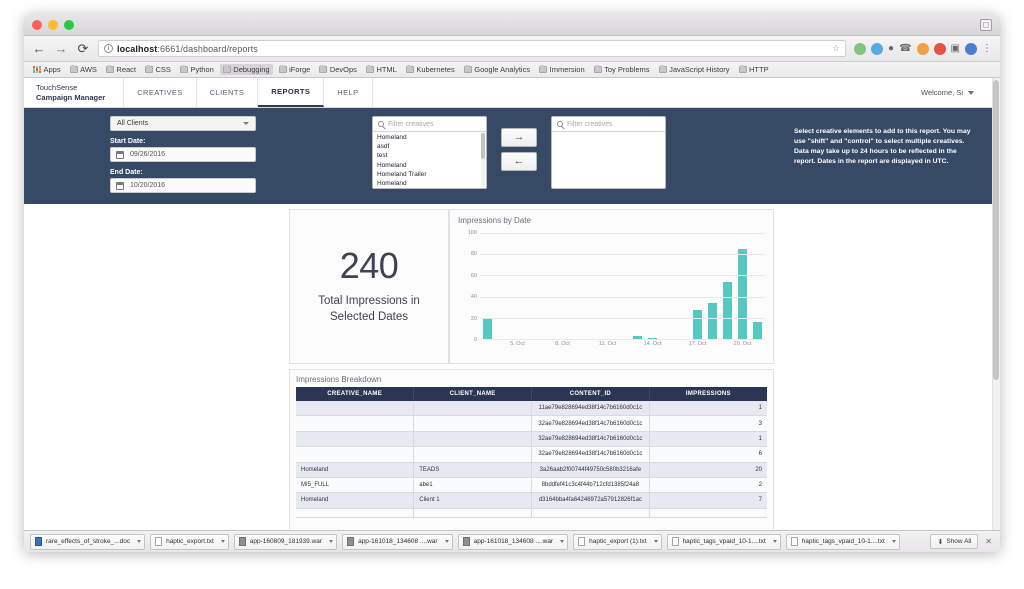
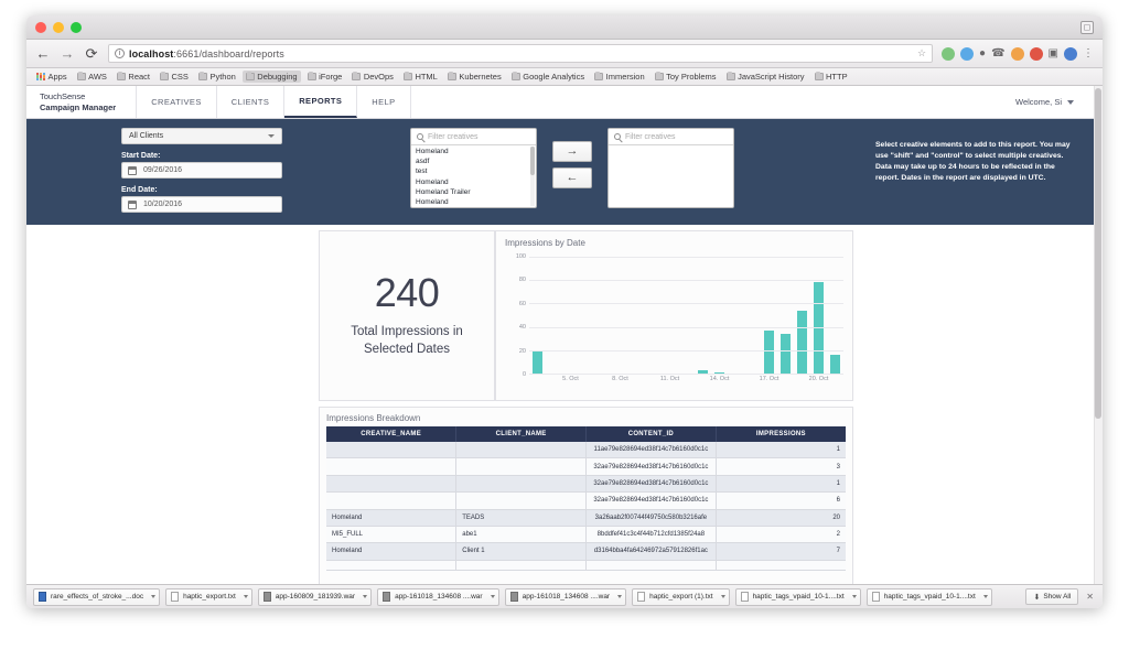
17. Oct: 27 -> 37
20. Oct: 85 -> 78
